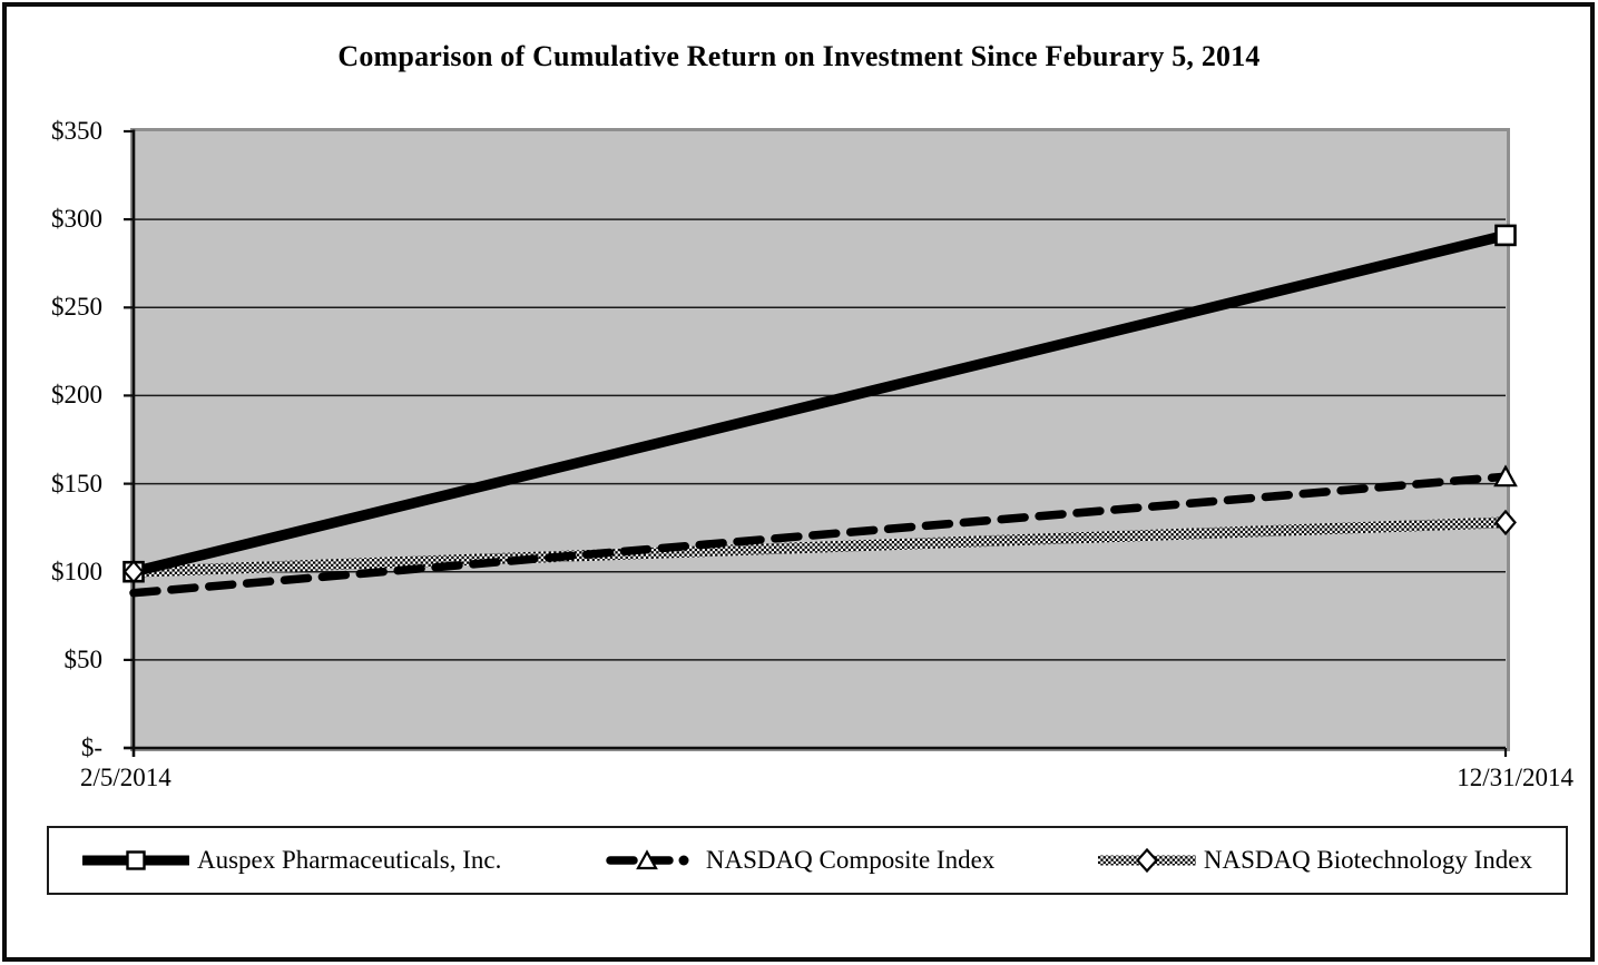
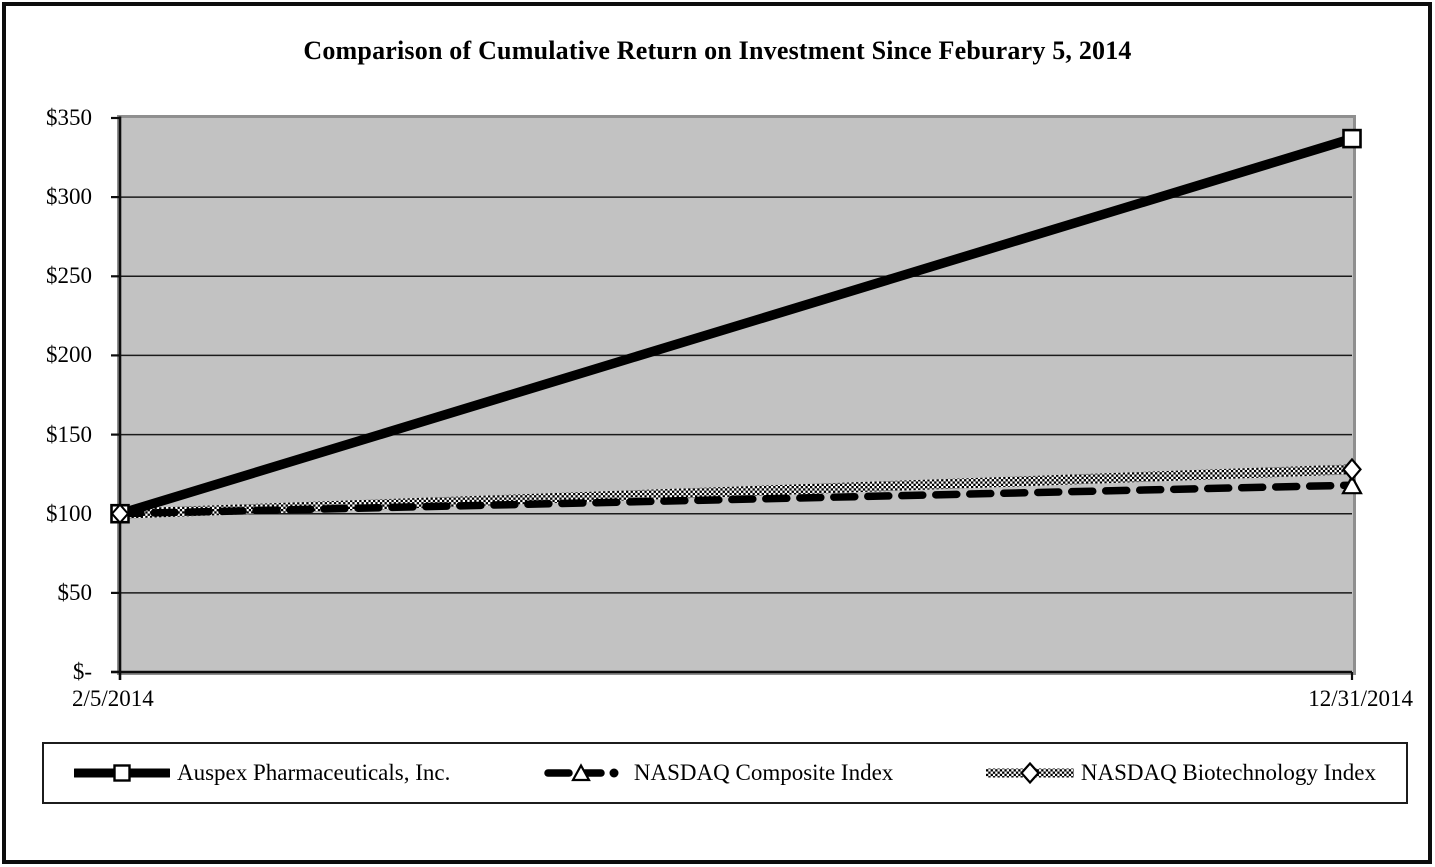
NASDAQ Composite Index/2/5/2014: $88 -> $100
Auspex Pharmaceuticals, Inc./12/31/2014: $291 -> $337
NASDAQ Composite Index/12/31/2014: $154 -> $118
